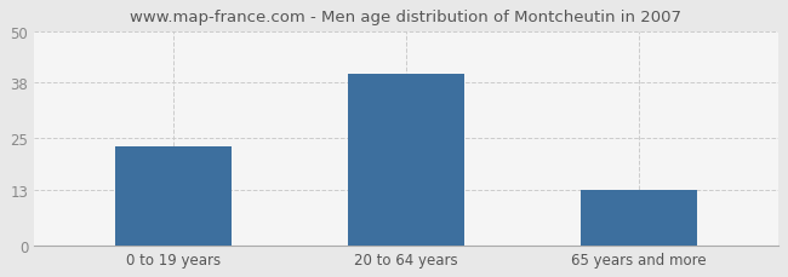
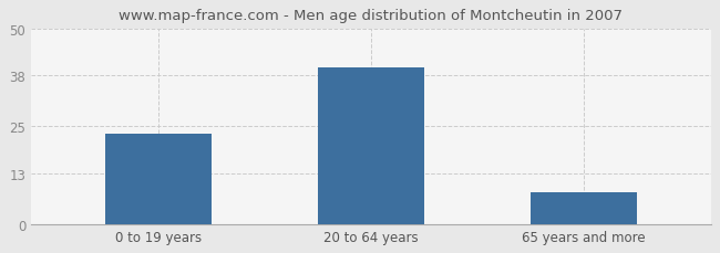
65 years and more: 13 -> 8
